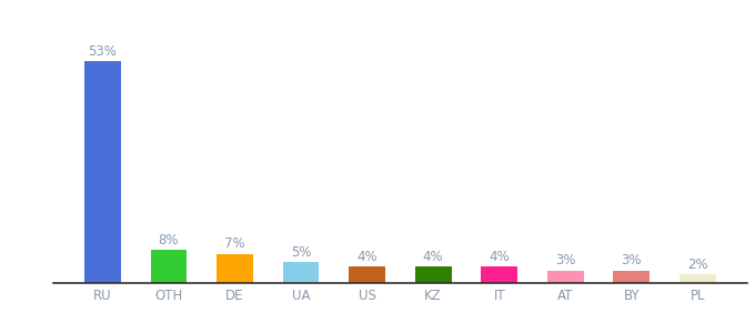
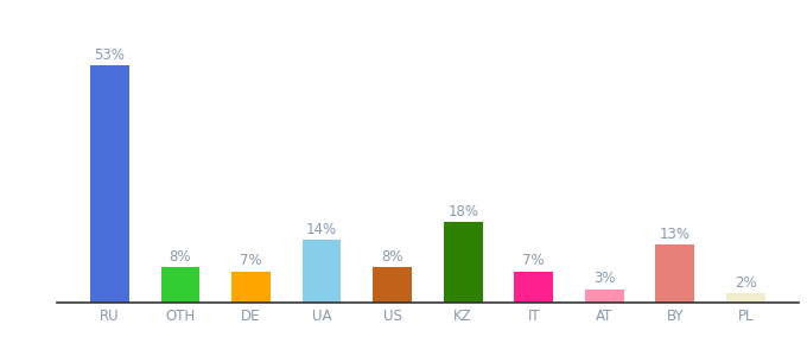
UA: 5% -> 14%
US: 4% -> 8%
KZ: 4% -> 18%
IT: 4% -> 7%
BY: 3% -> 13%
